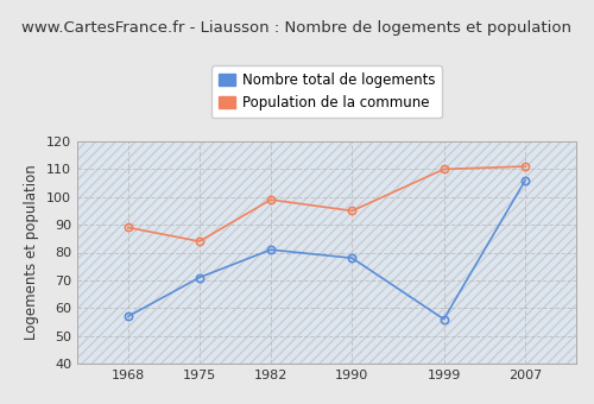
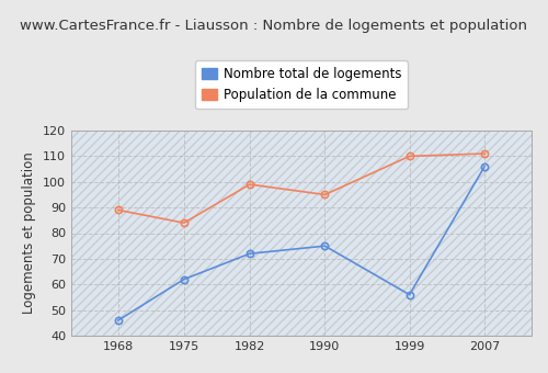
Nombre total de logements/1968: 57 -> 46
Nombre total de logements/1975: 71 -> 62
Nombre total de logements/1982: 81 -> 72
Nombre total de logements/1990: 78 -> 75
